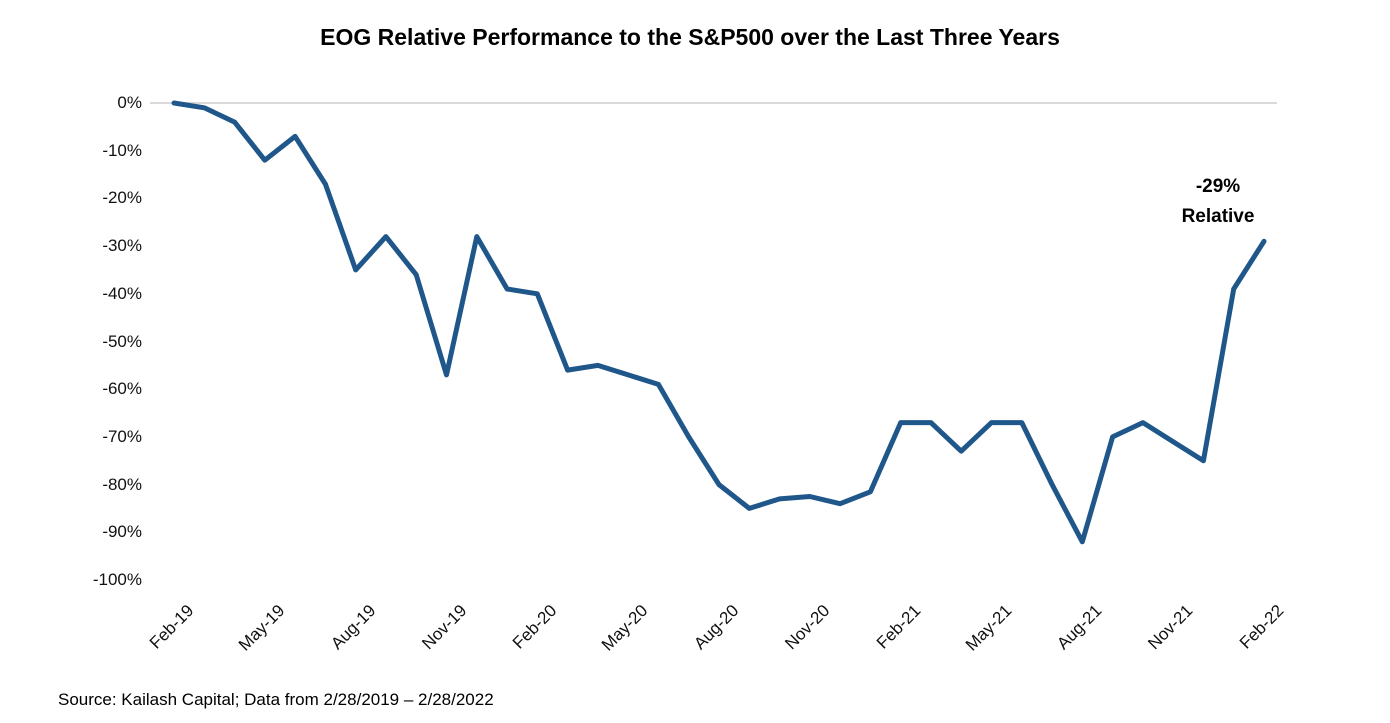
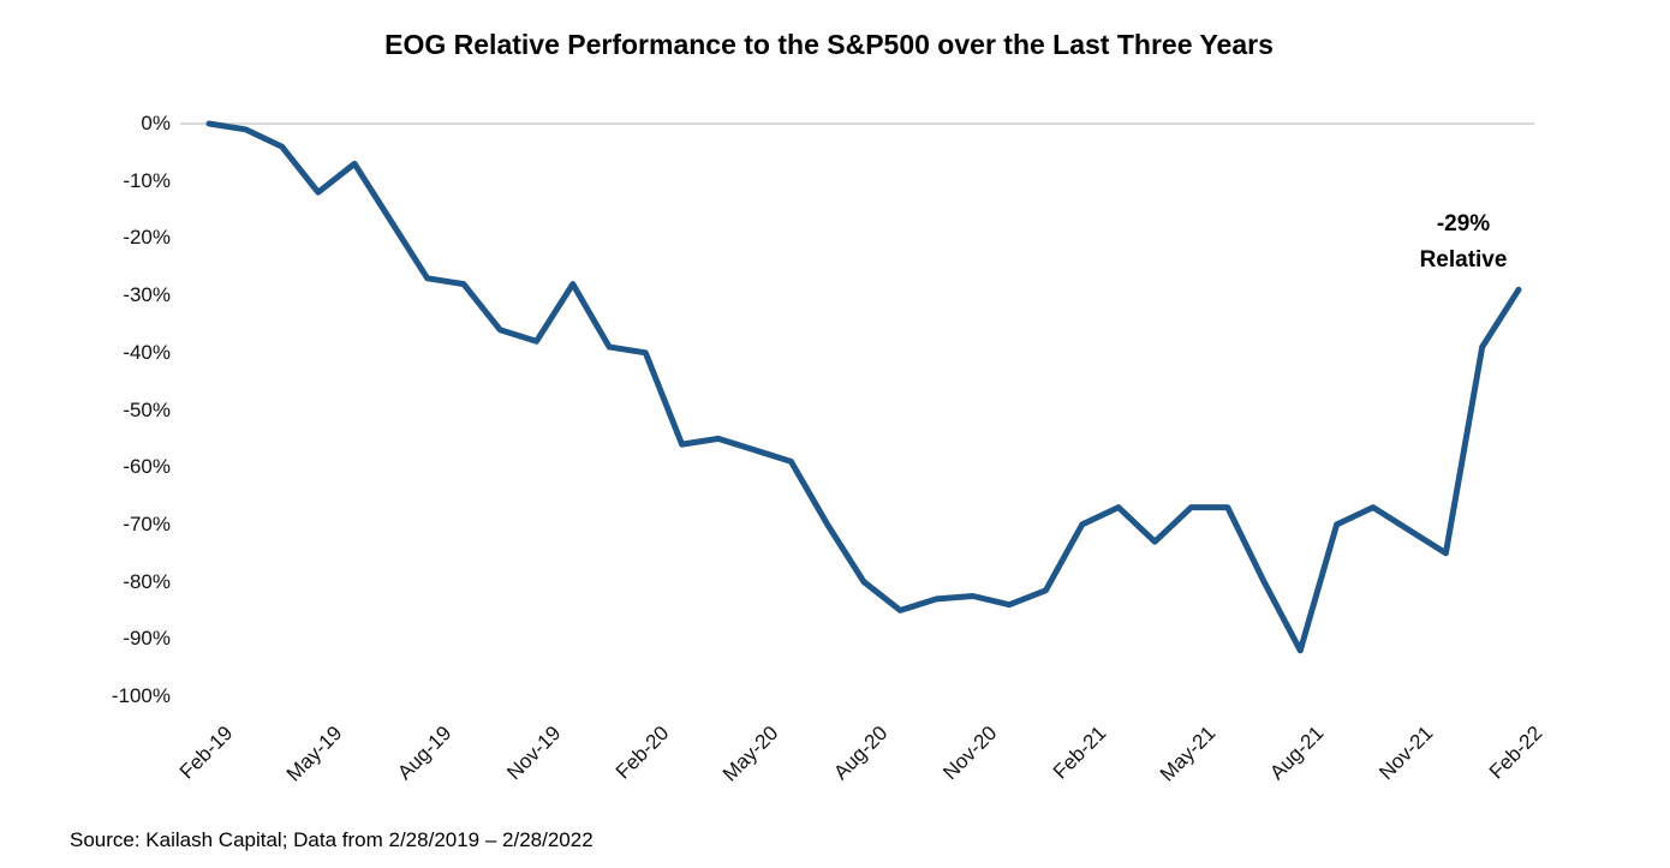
Aug-19: -35% -> -27%
Nov-19: -57% -> -38%
Feb-21: -67% -> -70%
